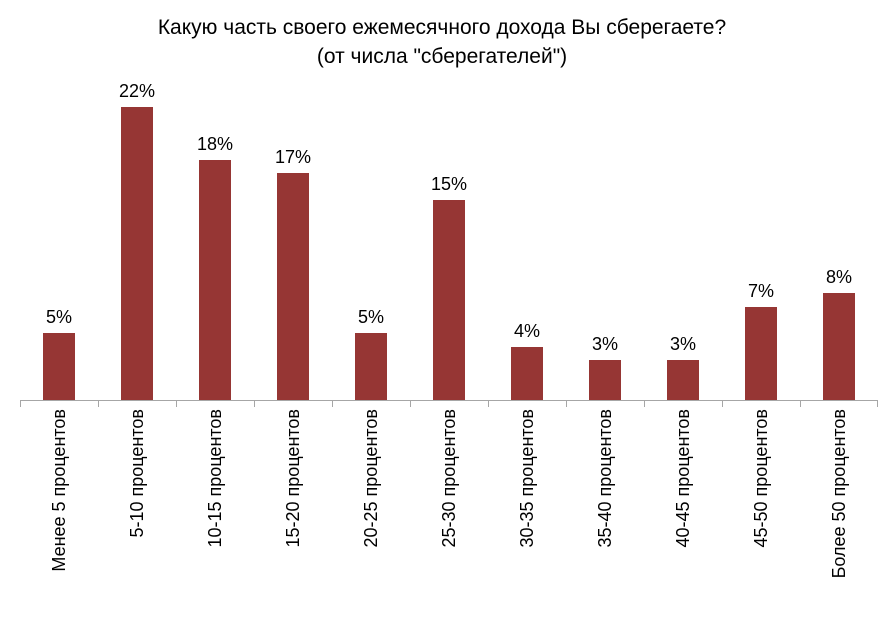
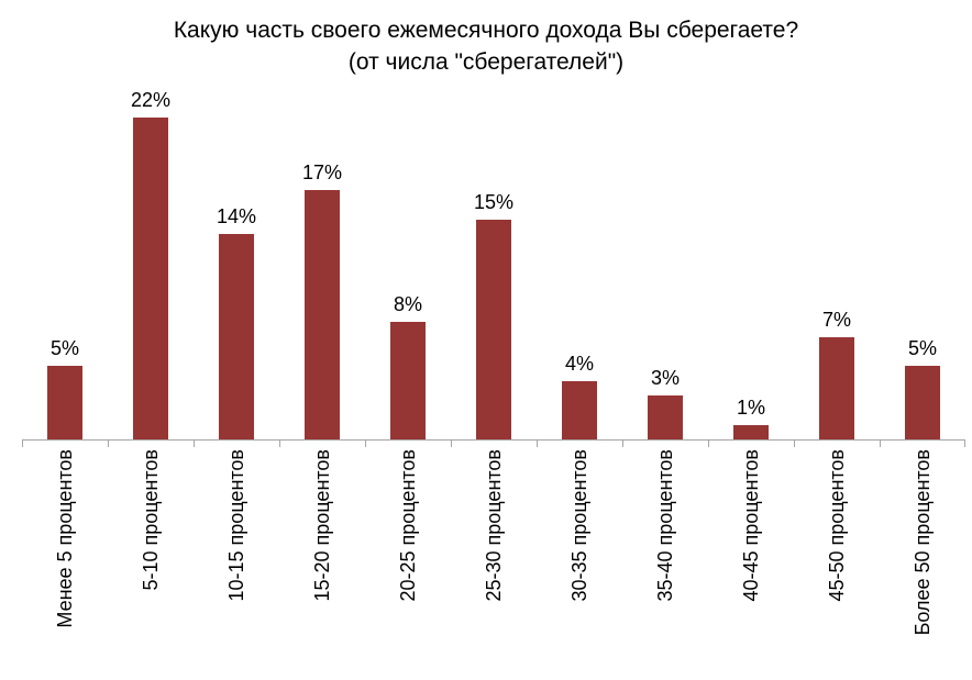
10-15 процентов: 18% -> 14%
20-25 процентов: 5% -> 8%
40-45 процентов: 3% -> 1%
Более 50 процентов: 8% -> 5%
